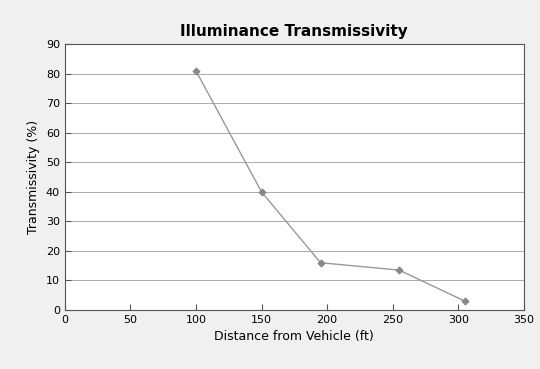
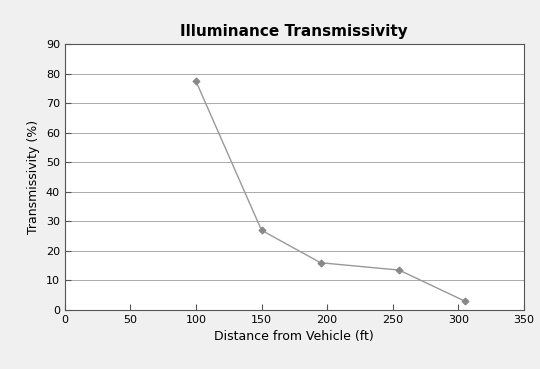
100: 81.0 -> 77.5
150: 40.0 -> 27.0
